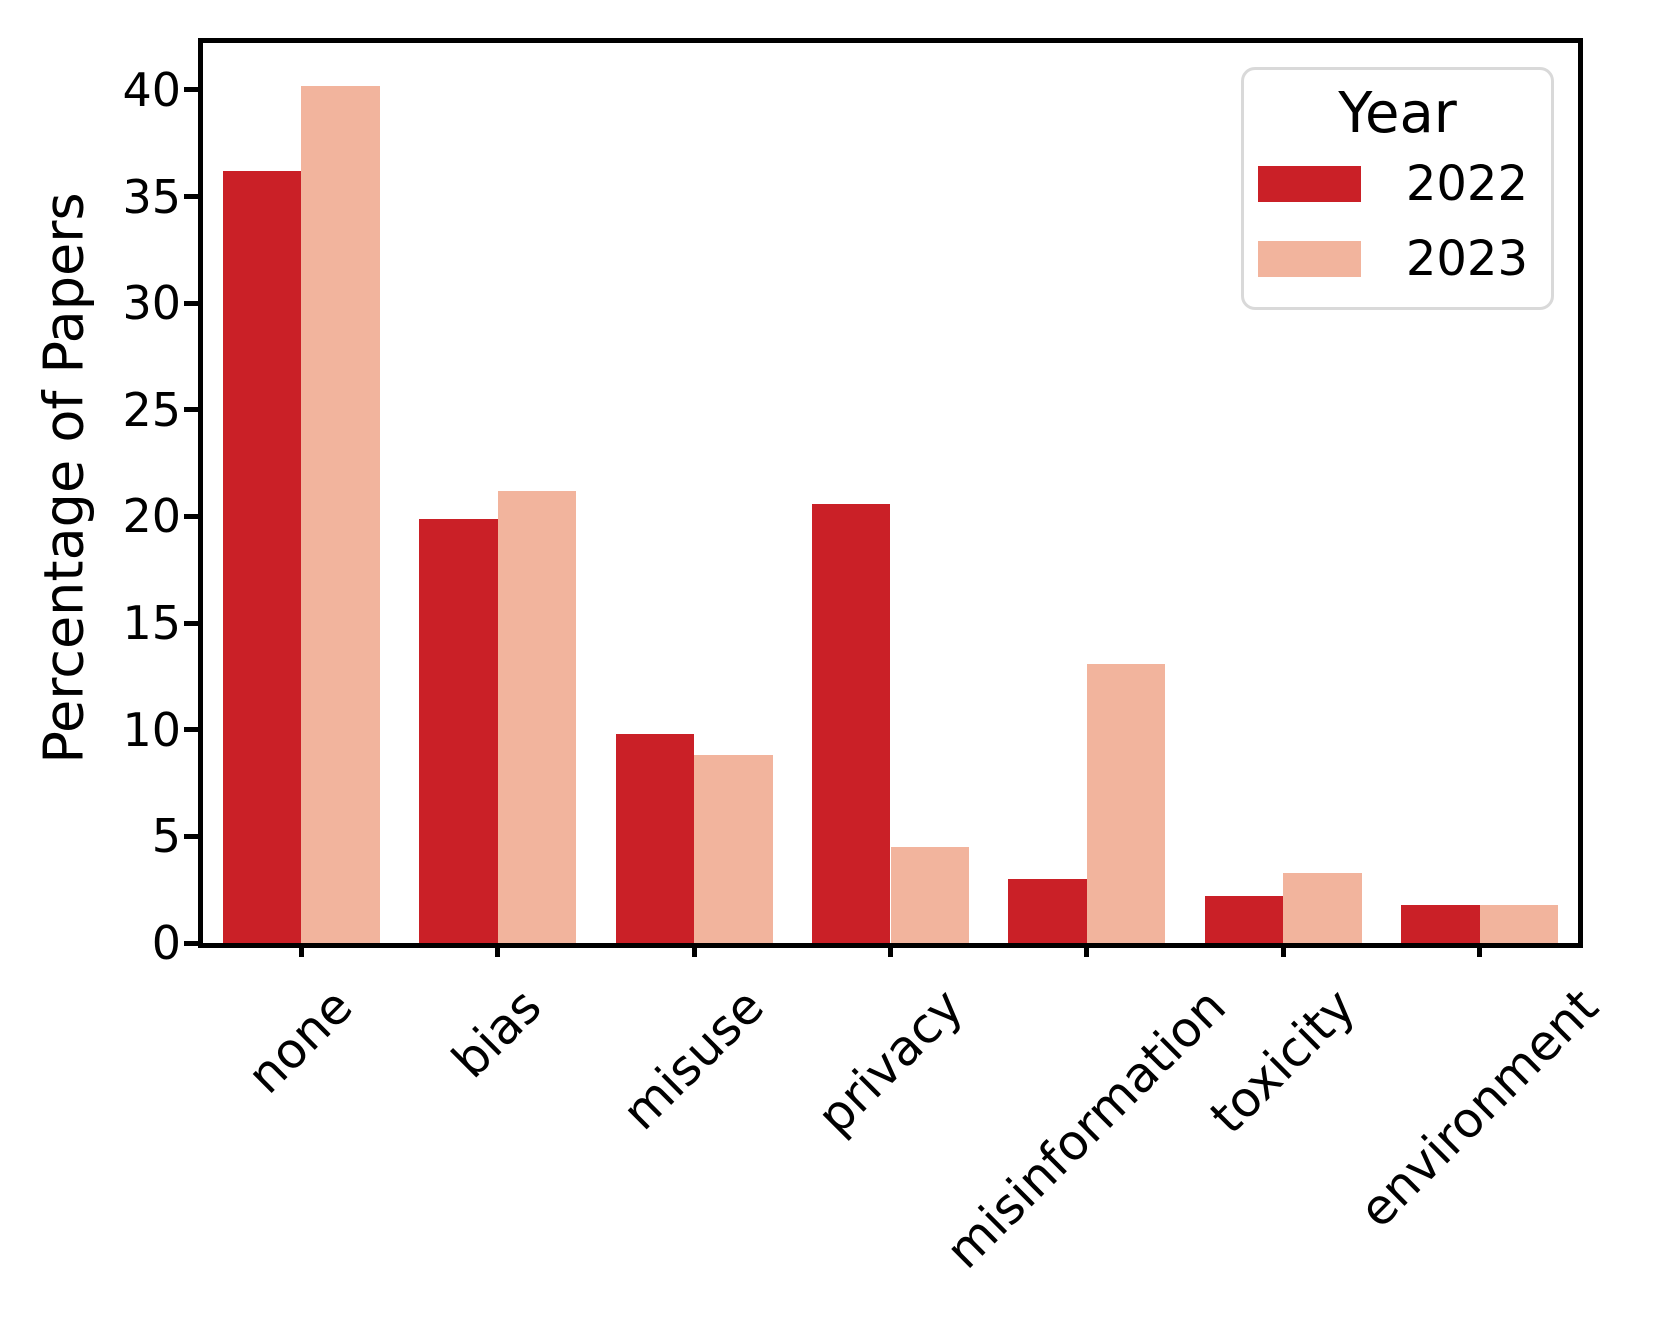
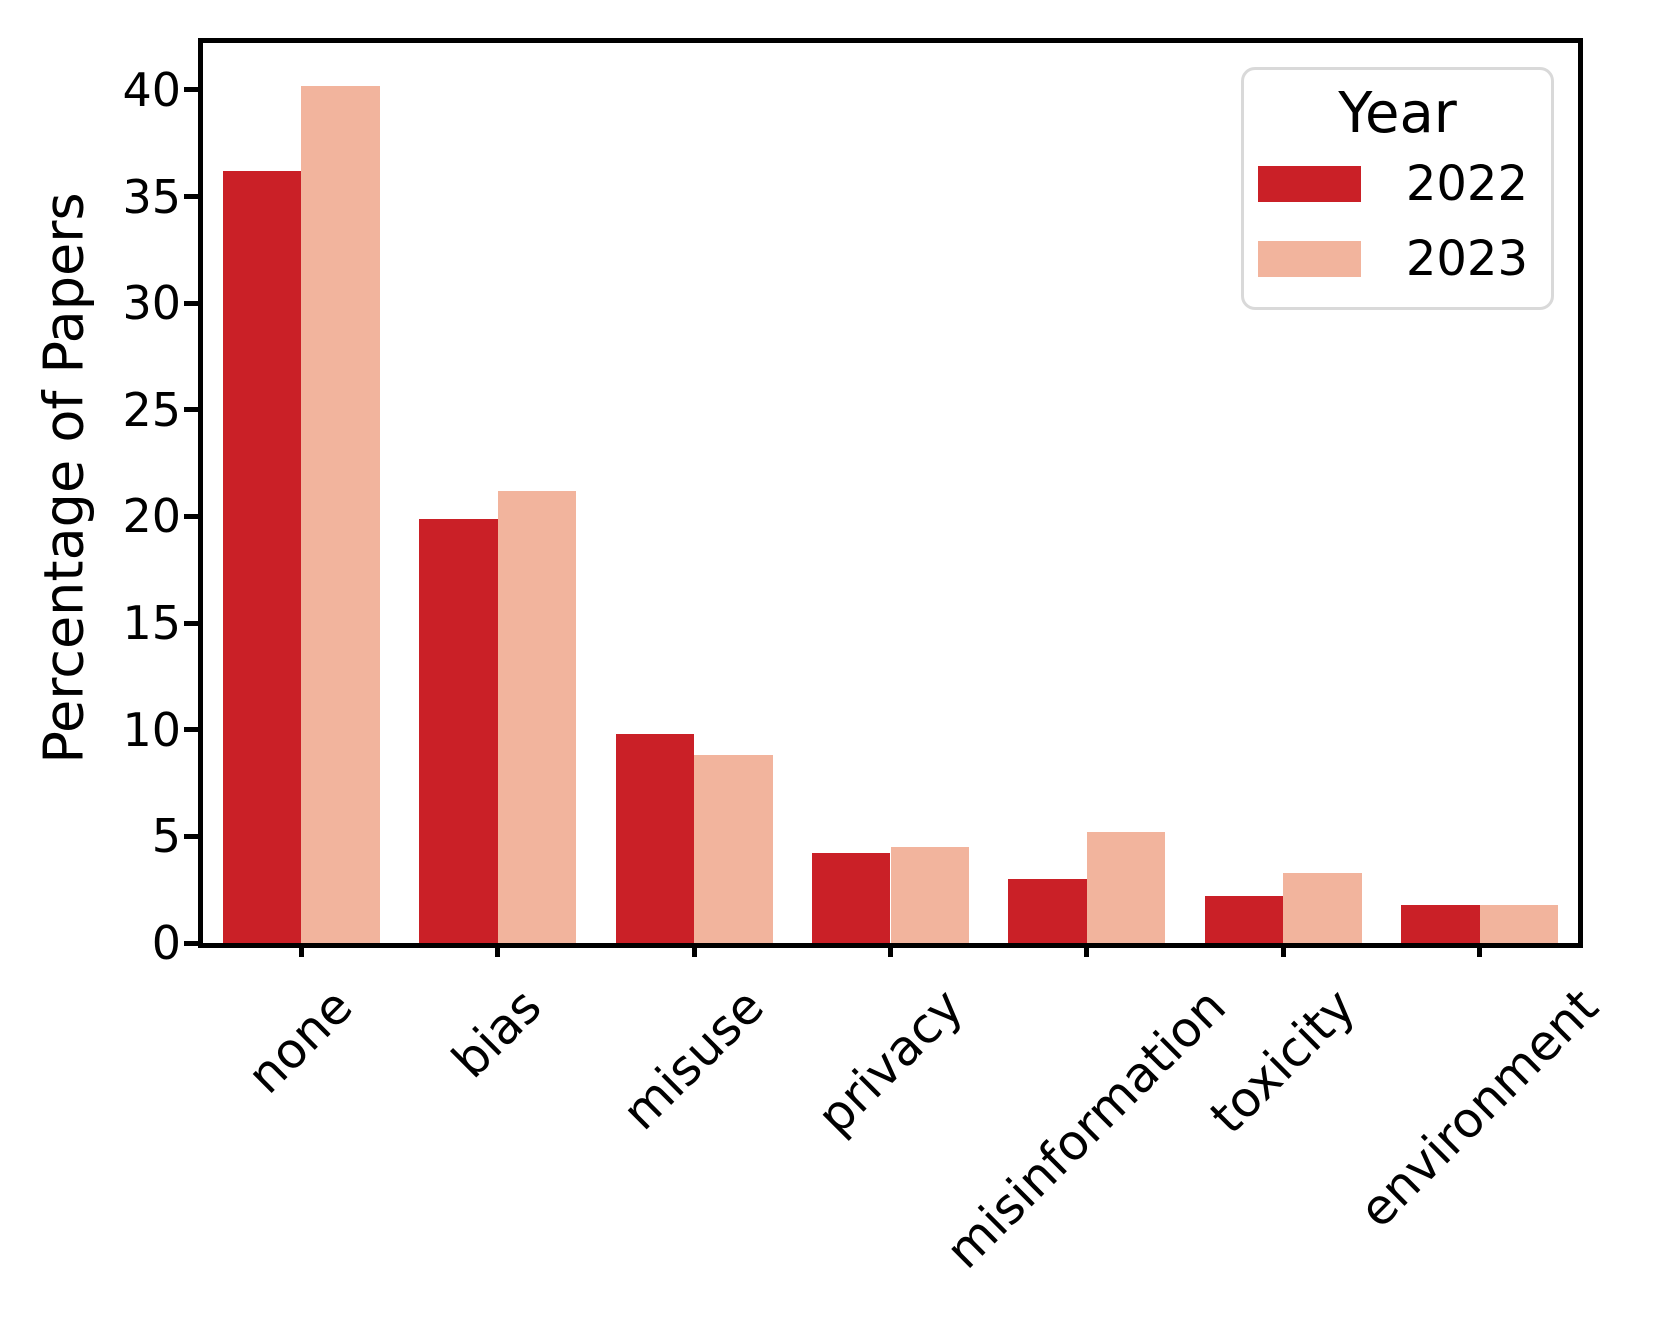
2022/privacy: 20.6 -> 4.2
2023/misinformation: 13.1 -> 5.2
